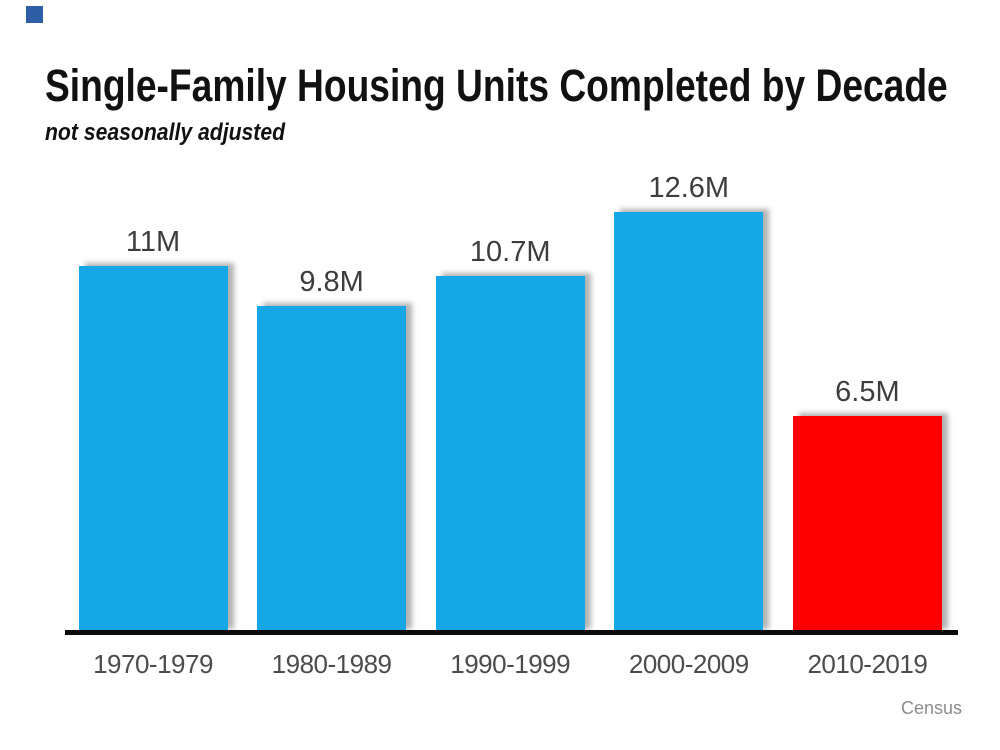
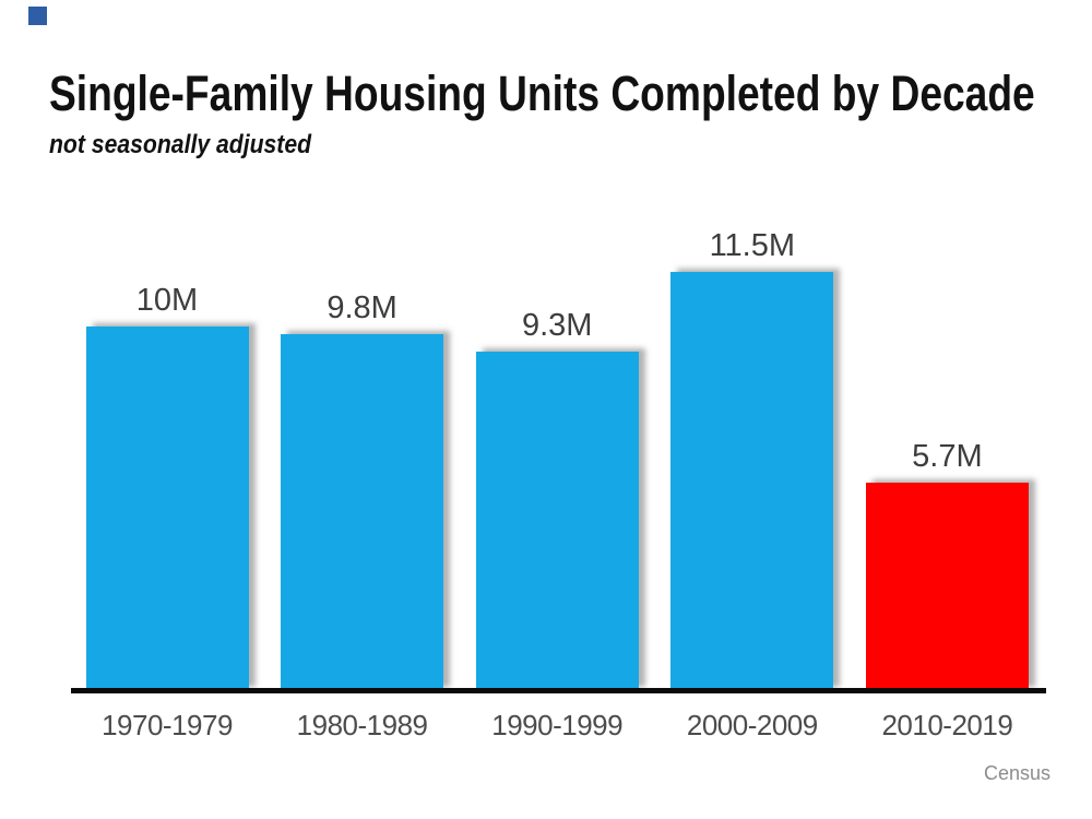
1970-1979: 11M -> 10M
1990-1999: 10.7M -> 9.3M
2000-2009: 12.6M -> 11.5M
2010-2019: 6.5M -> 5.7M
